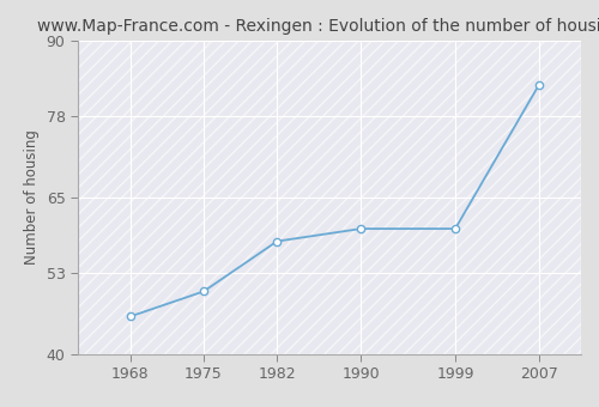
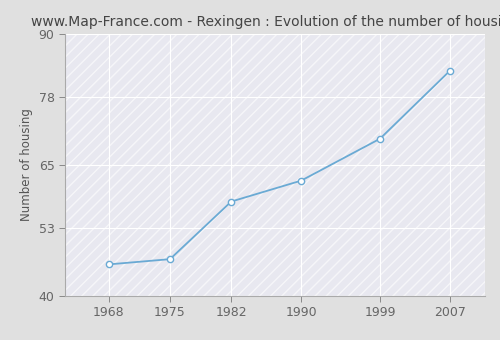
1975: 50 -> 47
1990: 60 -> 62
1999: 60 -> 70
